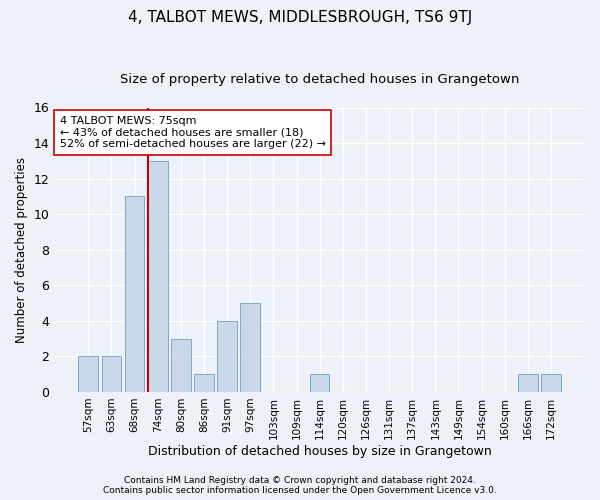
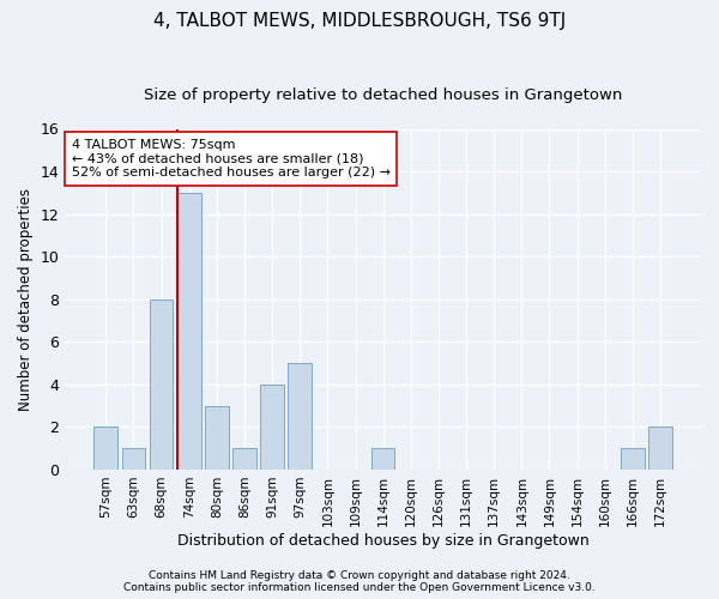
63sqm: 2 -> 1
68sqm: 11 -> 8
172sqm: 1 -> 2
